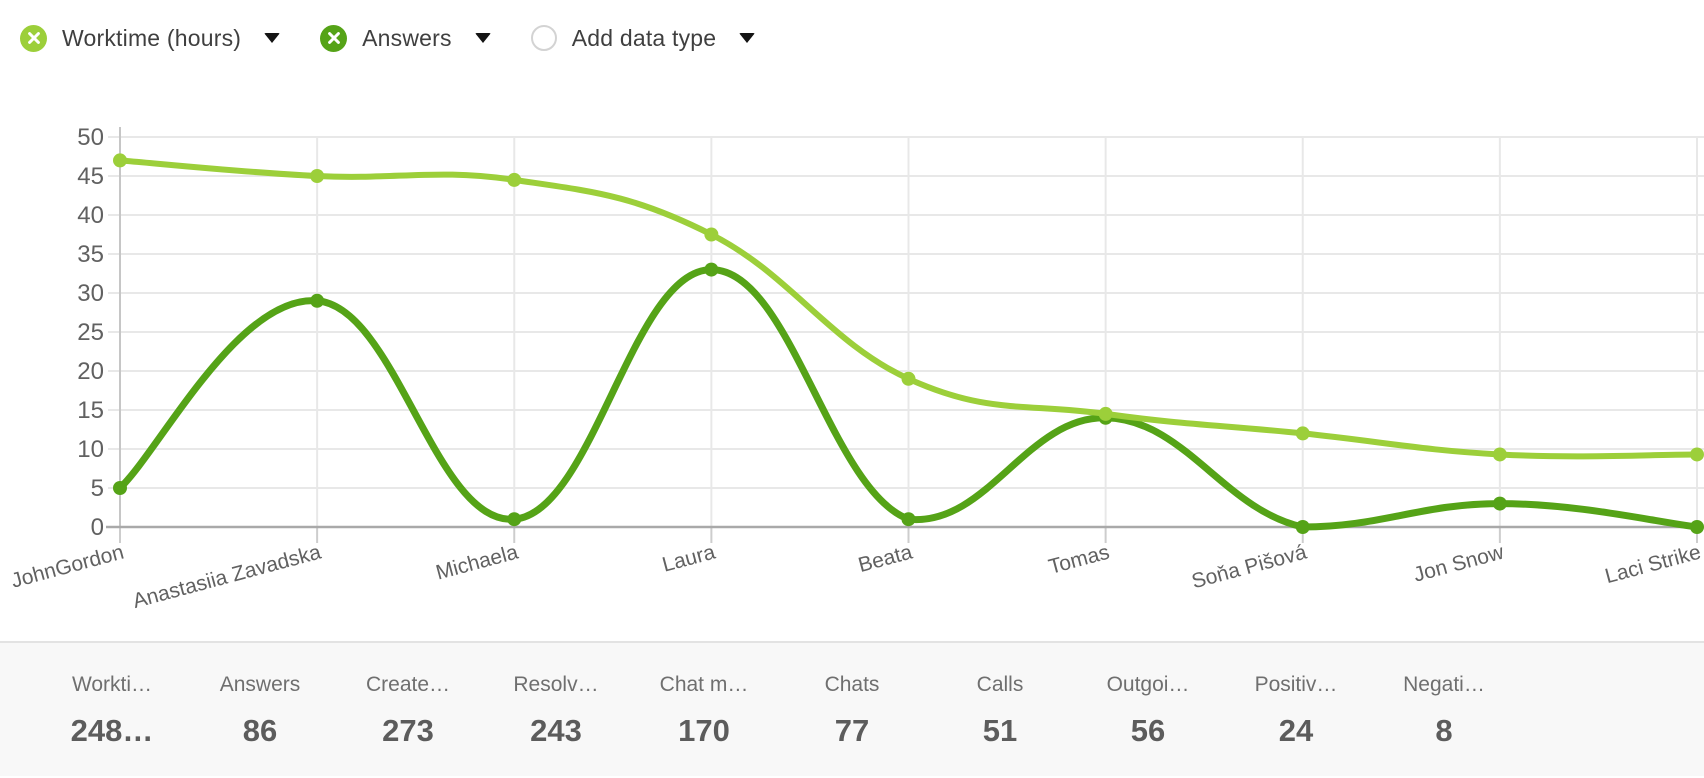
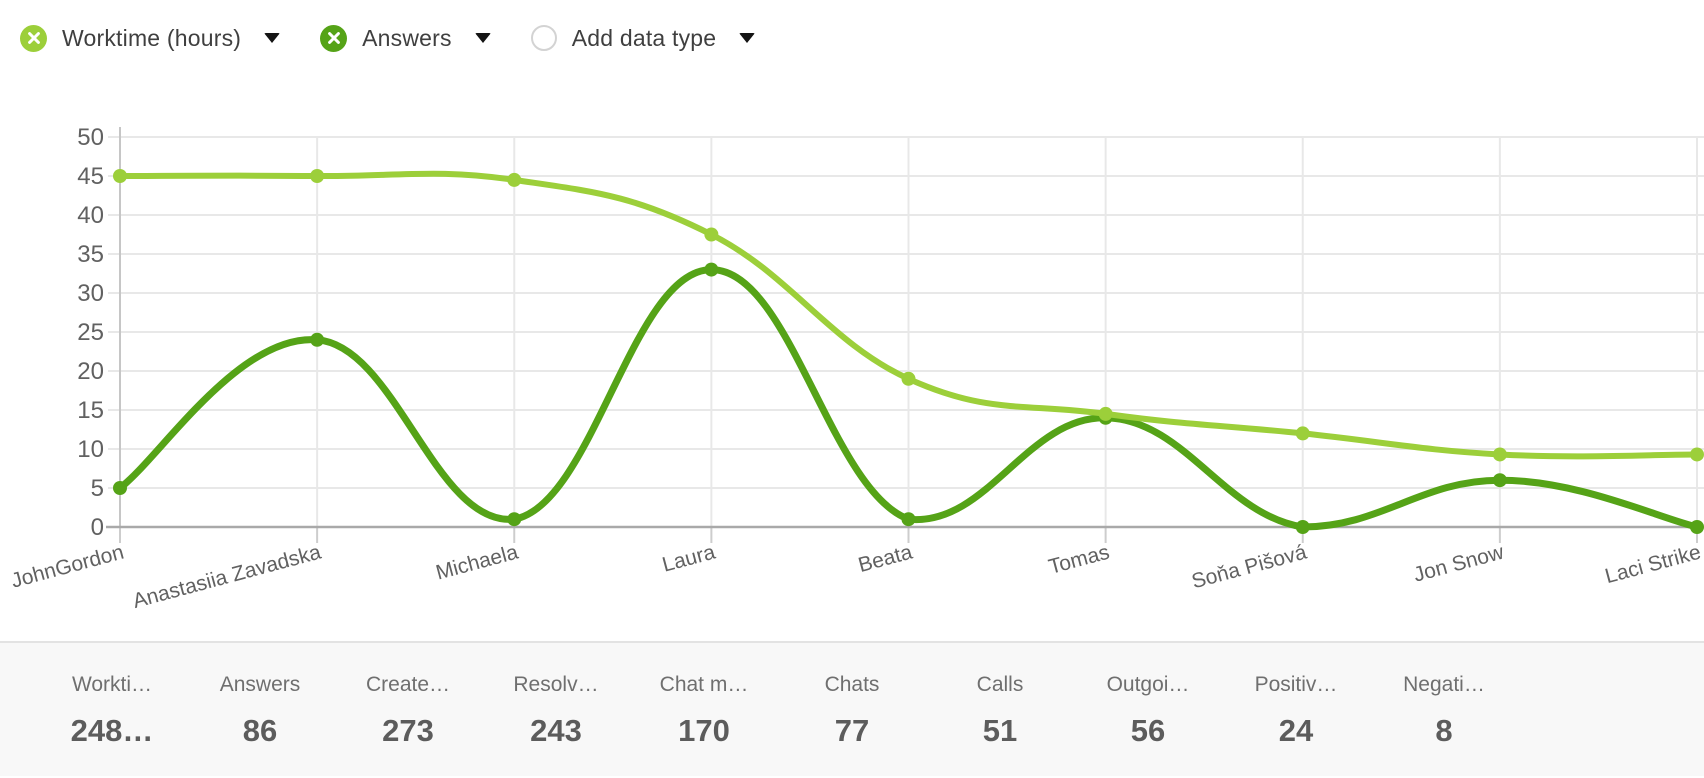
Worktime (hours)/JohnGordon: 47 -> 45
Answers/Anastasiia Zavadska: 29 -> 24
Answers/Jon Snow: 3 -> 6
